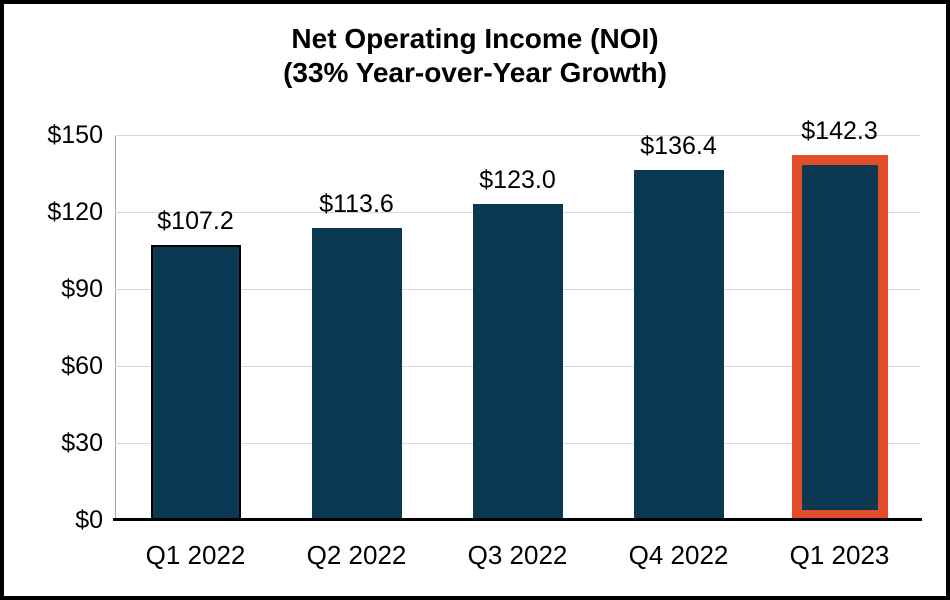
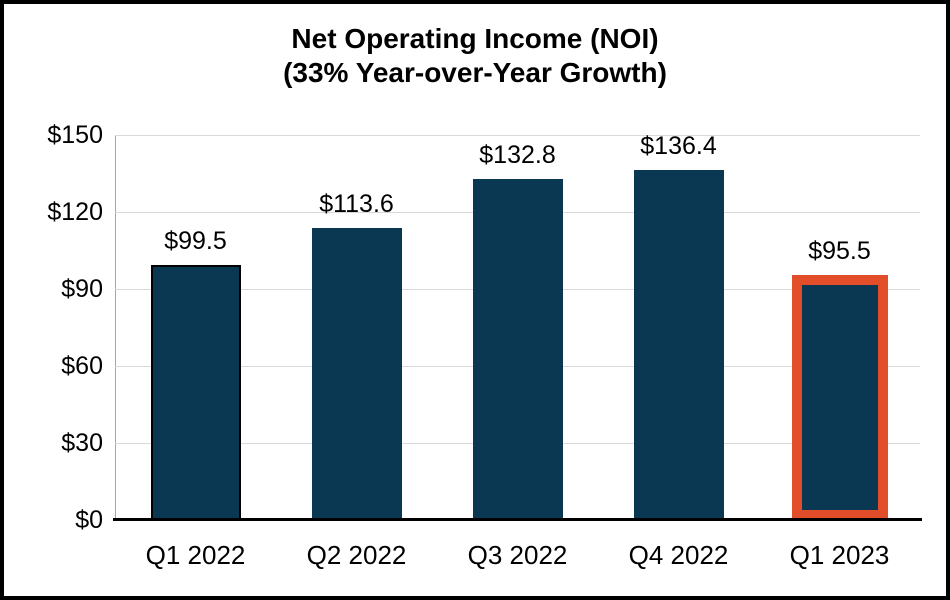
Q1 2022: $107.2 -> $99.5
Q3 2022: $123.0 -> $132.8
Q1 2023: $142.3 -> $95.5
